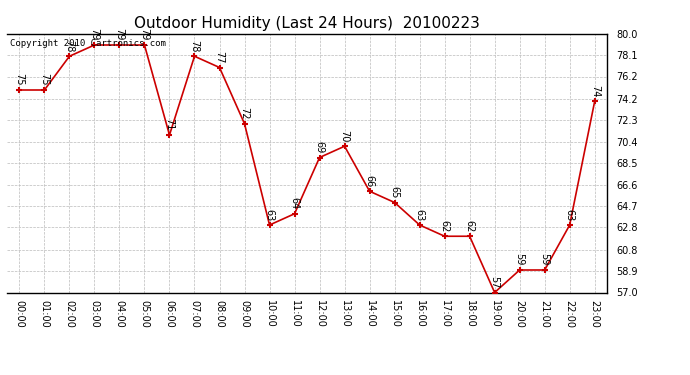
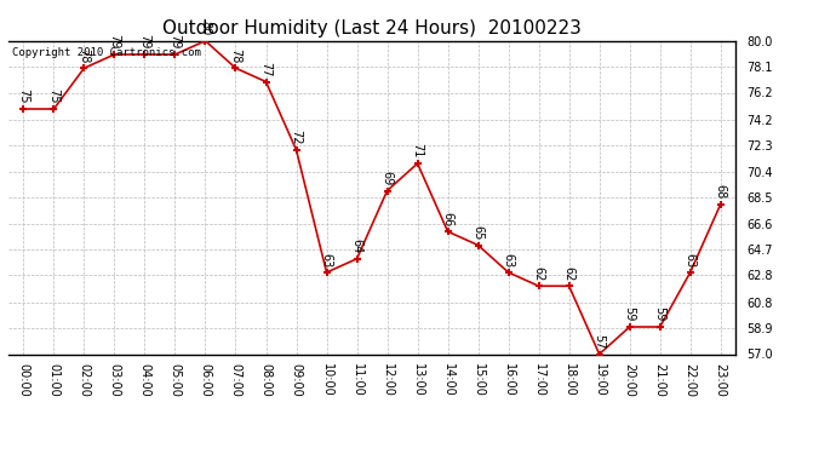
06:00: 71 -> 80
13:00: 70 -> 71
23:00: 74 -> 68
